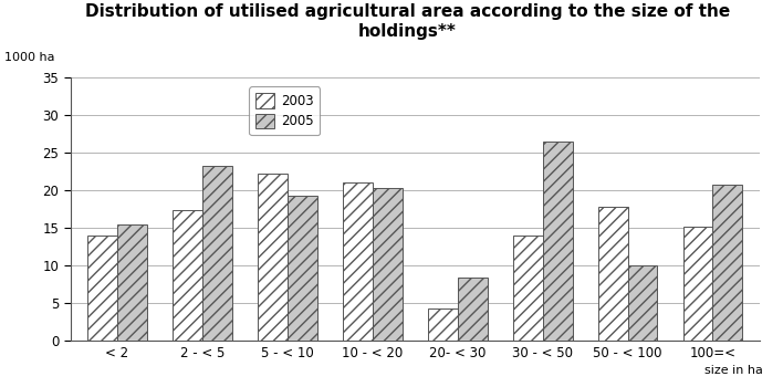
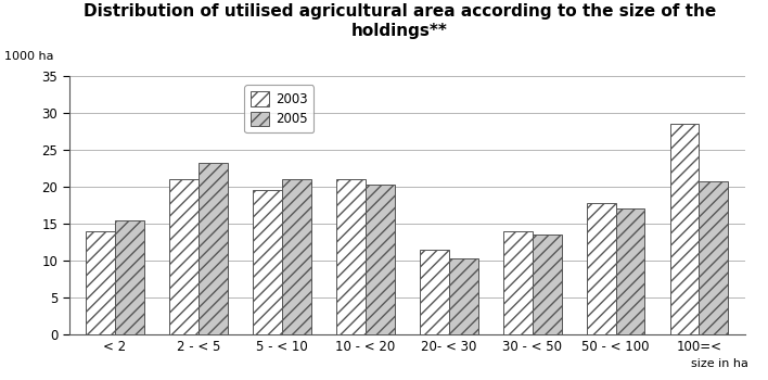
2003/2 - < 5: 17.4 -> 21.0
2003/5 - < 10: 22.2 -> 19.5
2005/5 - < 10: 19.2 -> 21.0
2003/20- < 30: 4.2 -> 11.5
2005/20- < 30: 8.4 -> 10.3
2005/30 - < 50: 26.4 -> 13.5
2005/50 - < 100: 10.0 -> 17.0
2003/100=<: 15.2 -> 28.5
